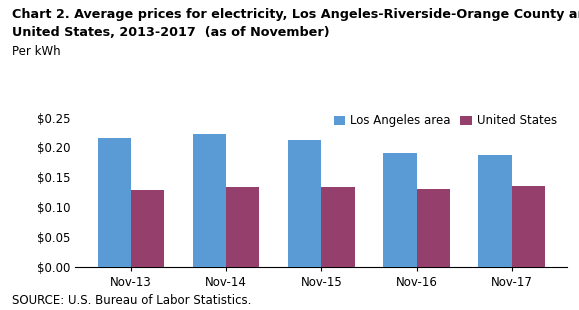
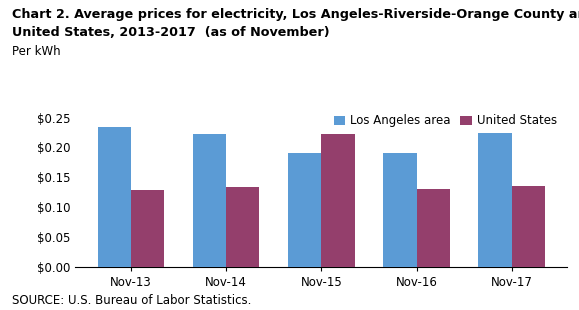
Los Angeles area/Nov-13: $0.215 -> $0.234
Los Angeles area/Nov-15: $0.213 -> $0.190
United States/Nov-15: $0.133 -> $0.222
Los Angeles area/Nov-17: $0.187 -> $0.224
